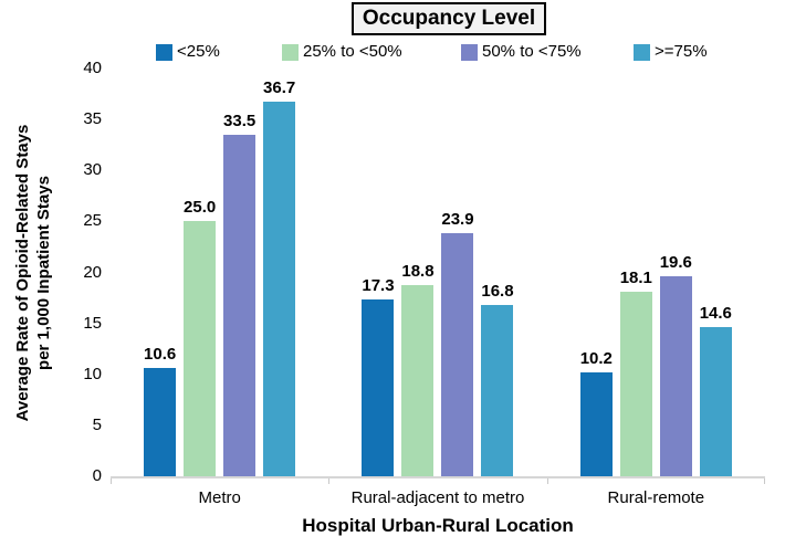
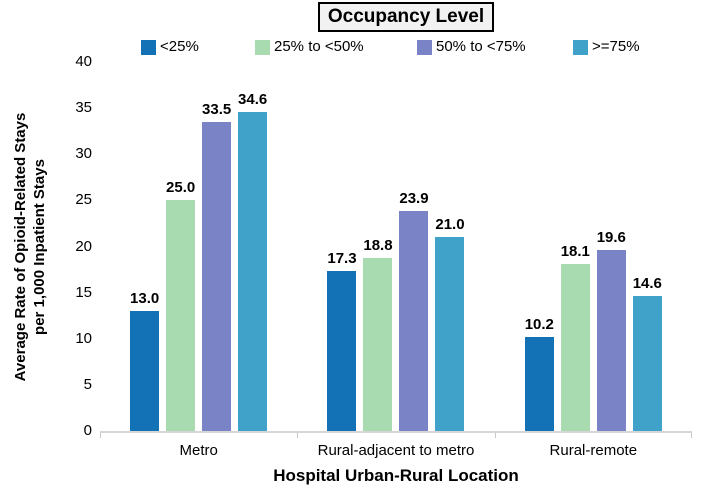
<25%/Metro: 10.6 -> 13.0
>=75%/Metro: 36.7 -> 34.6
>=75%/Rural-adjacent to metro: 16.8 -> 21.0
